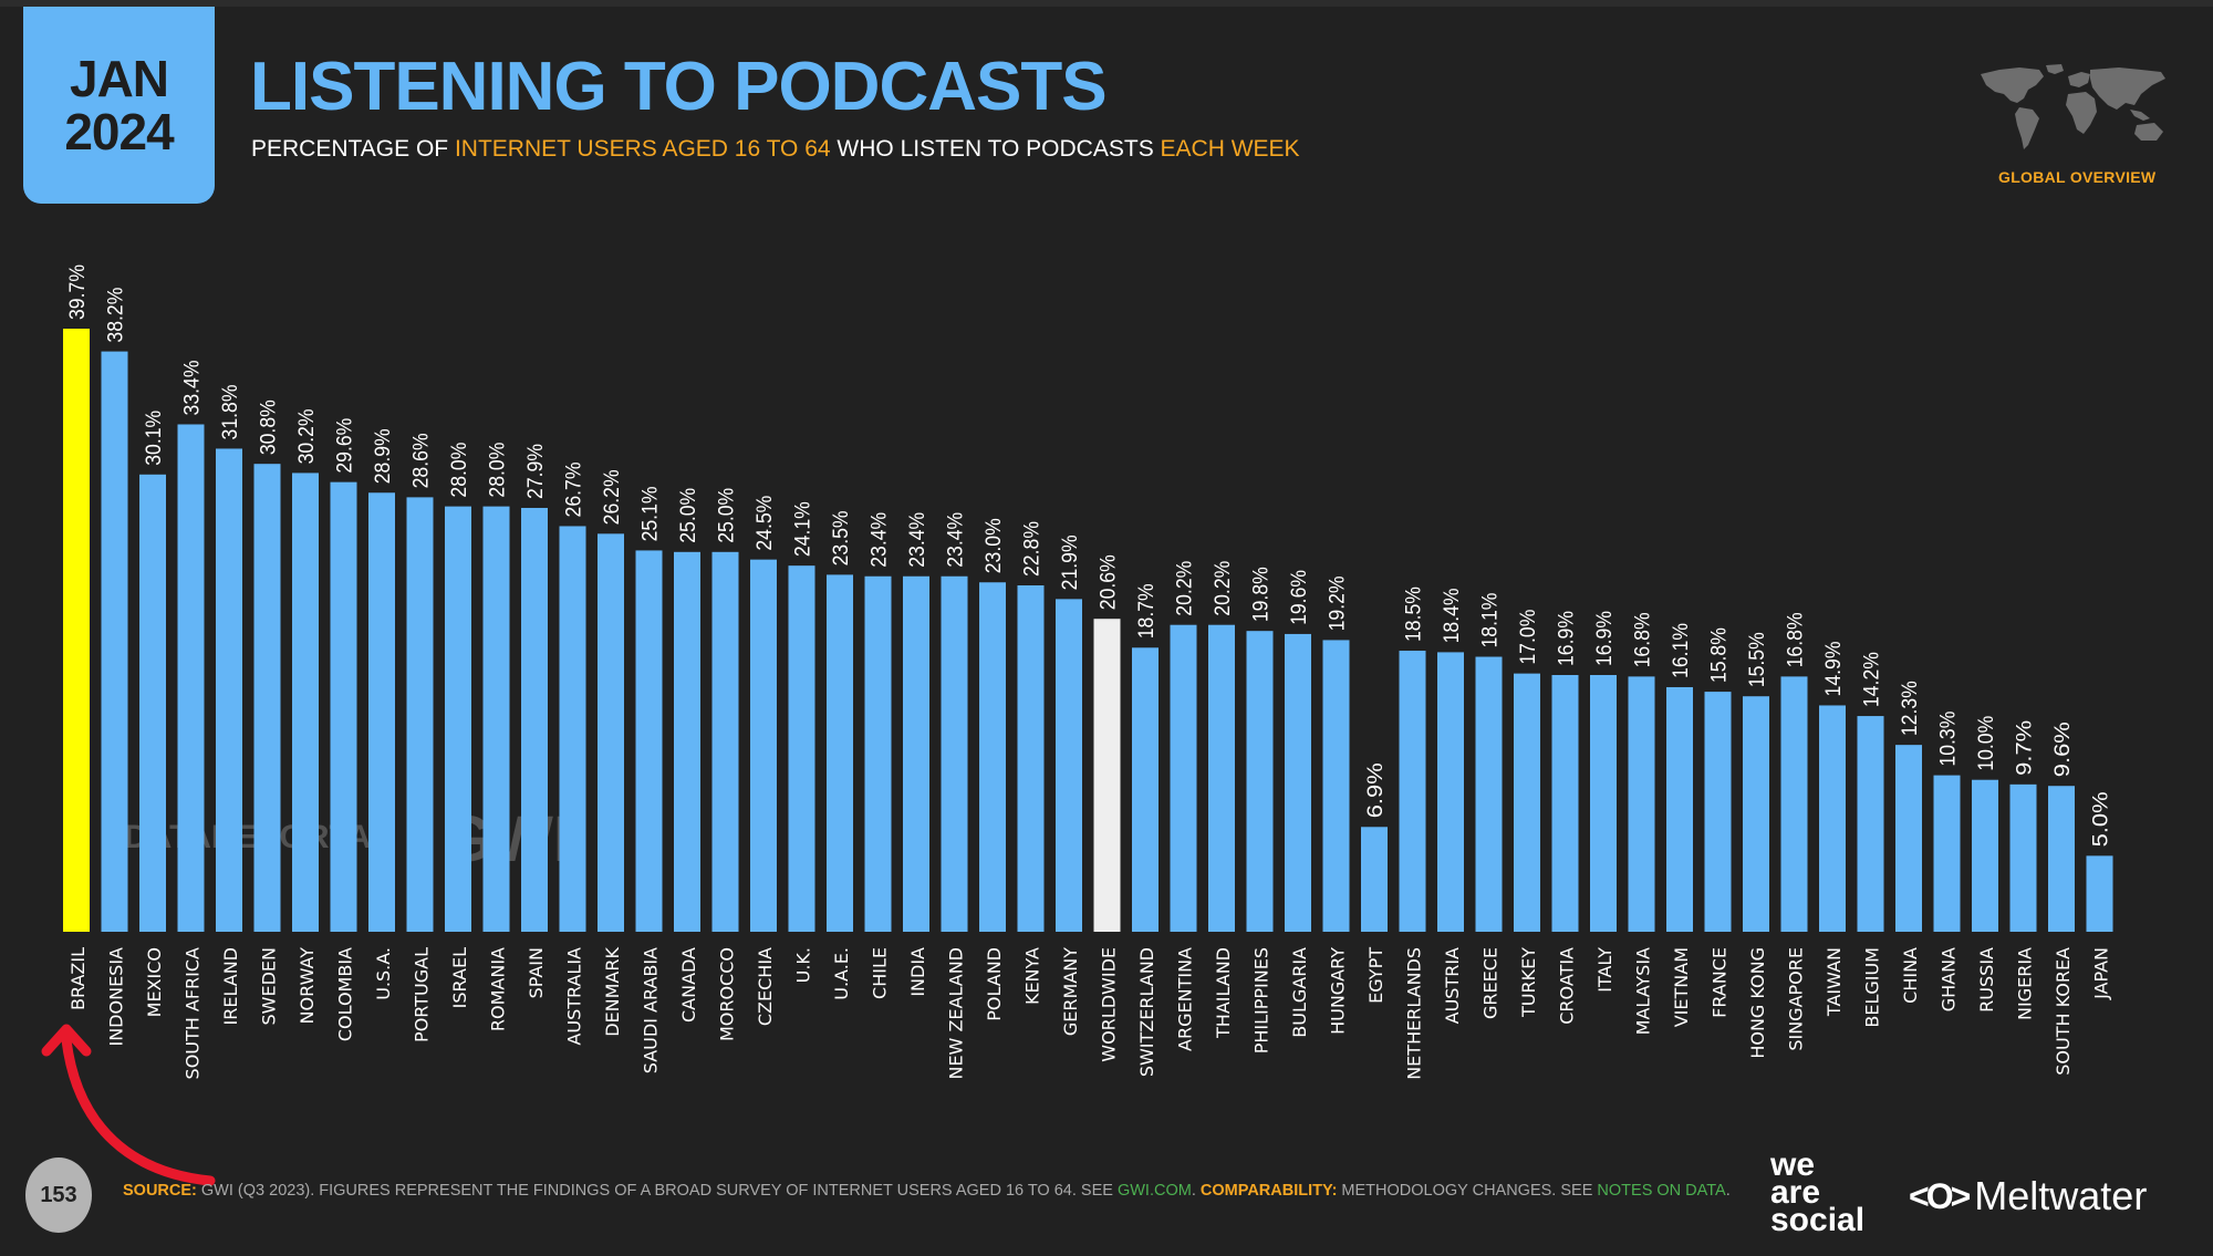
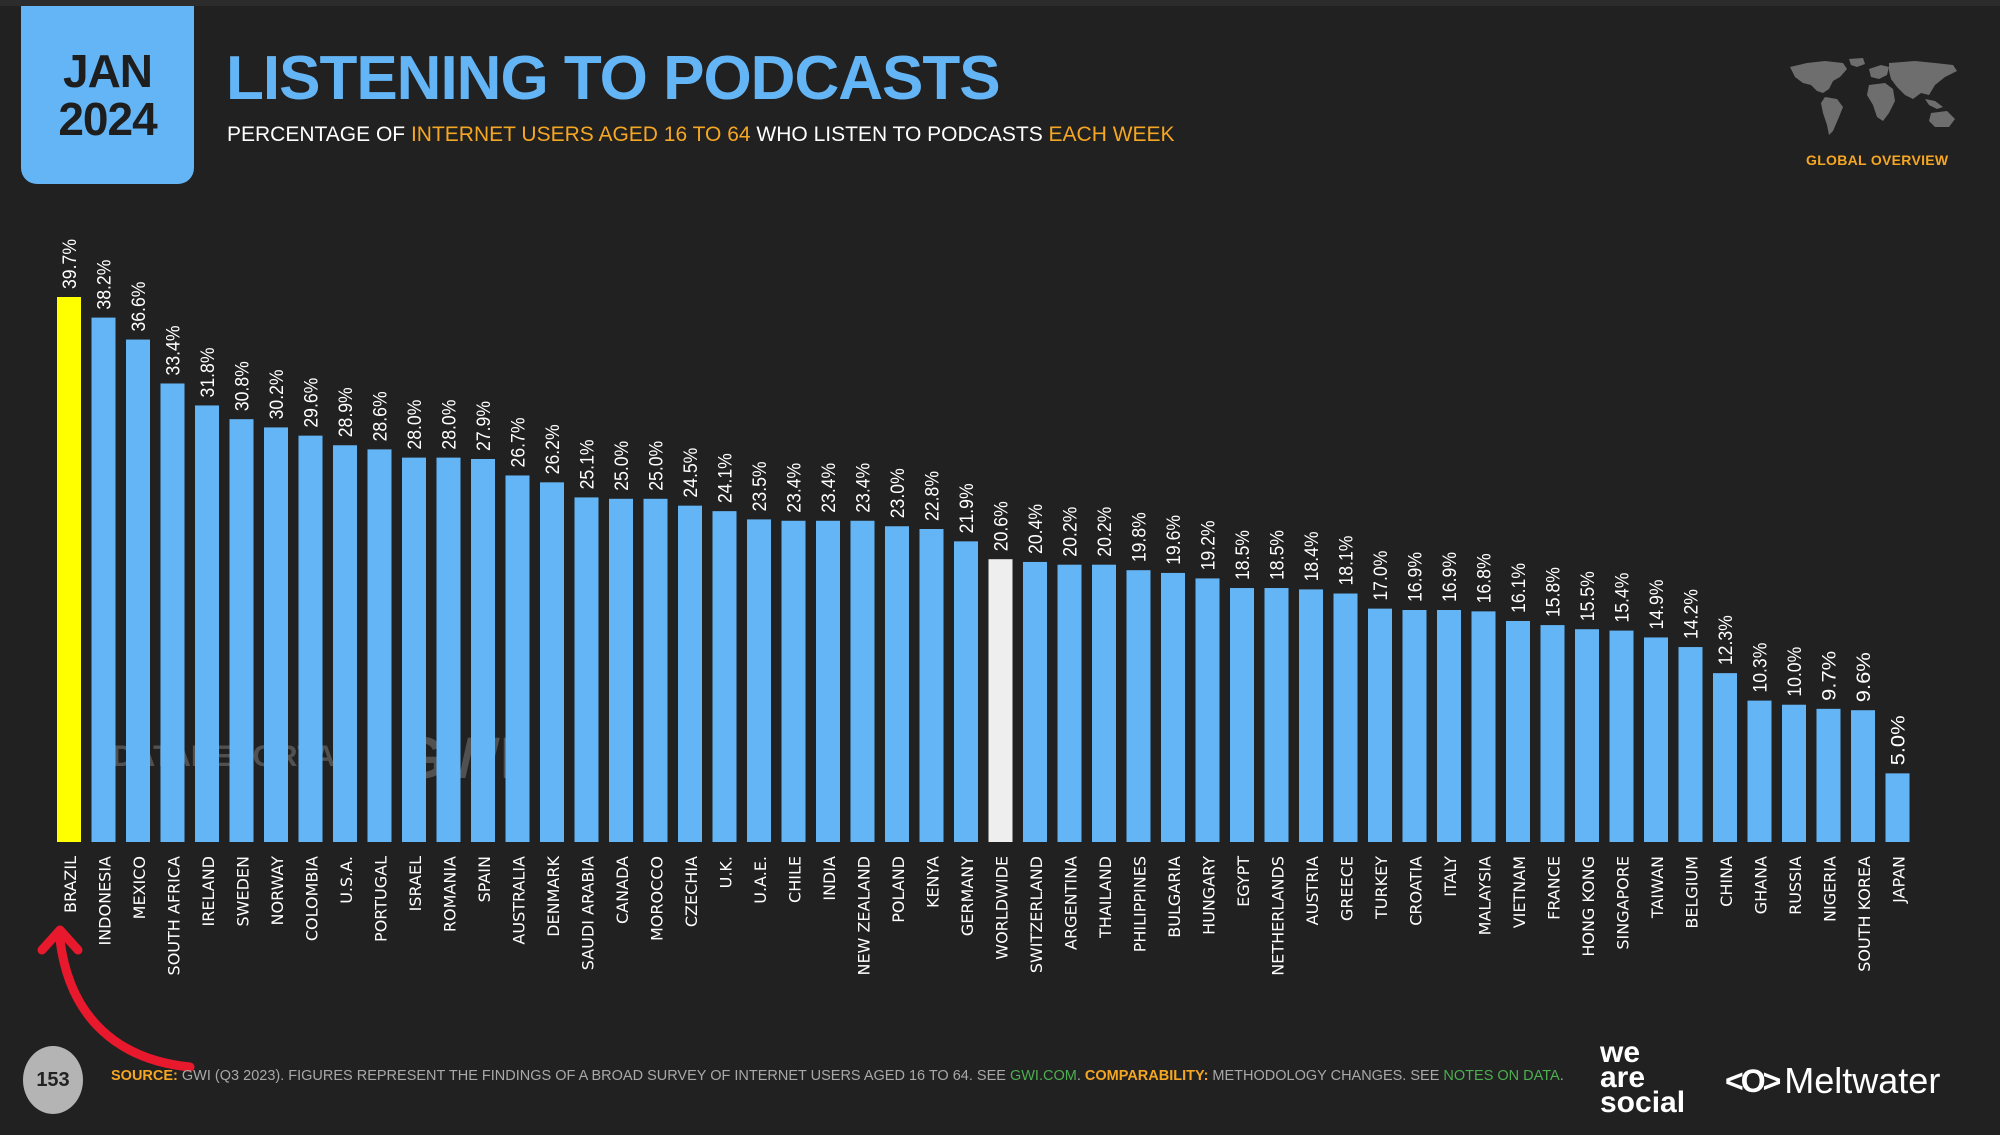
MEXICO: 30.1% -> 36.6%
SWITZERLAND: 18.7% -> 20.4%
EGYPT: 6.9% -> 18.5%
SINGAPORE: 16.8% -> 15.4%
